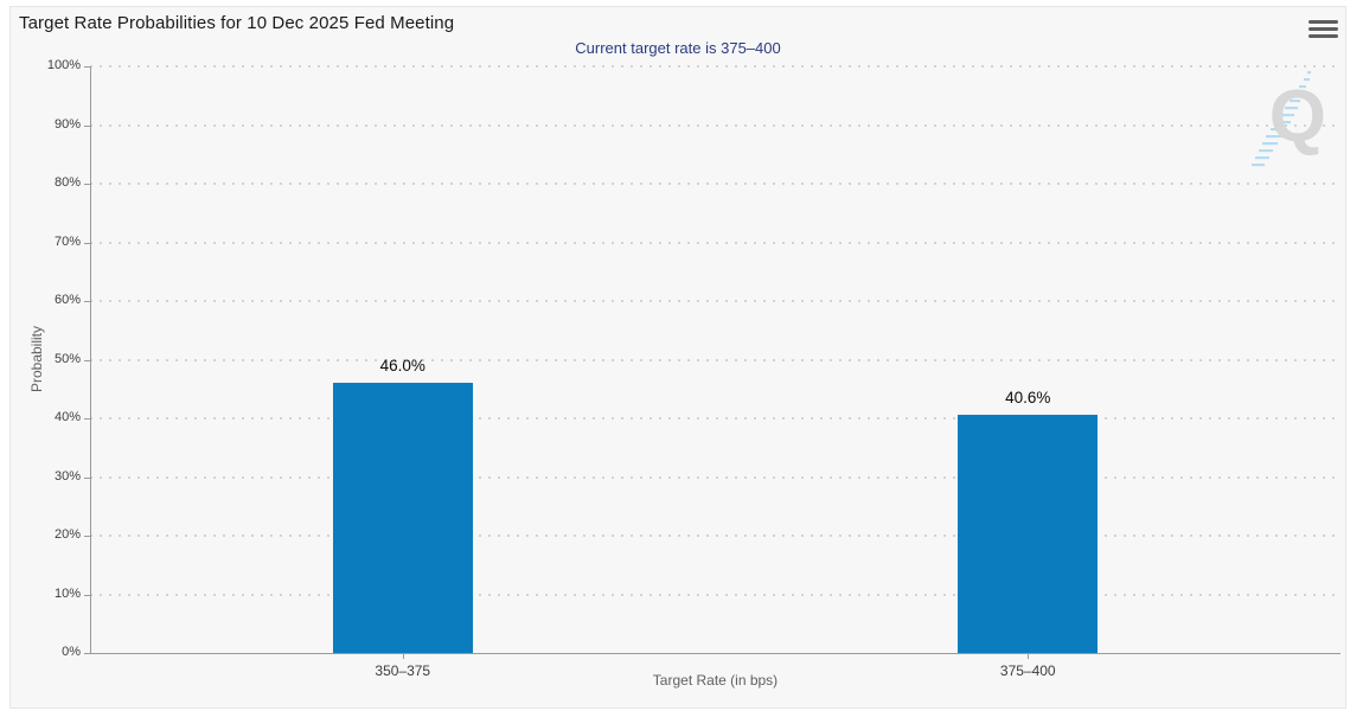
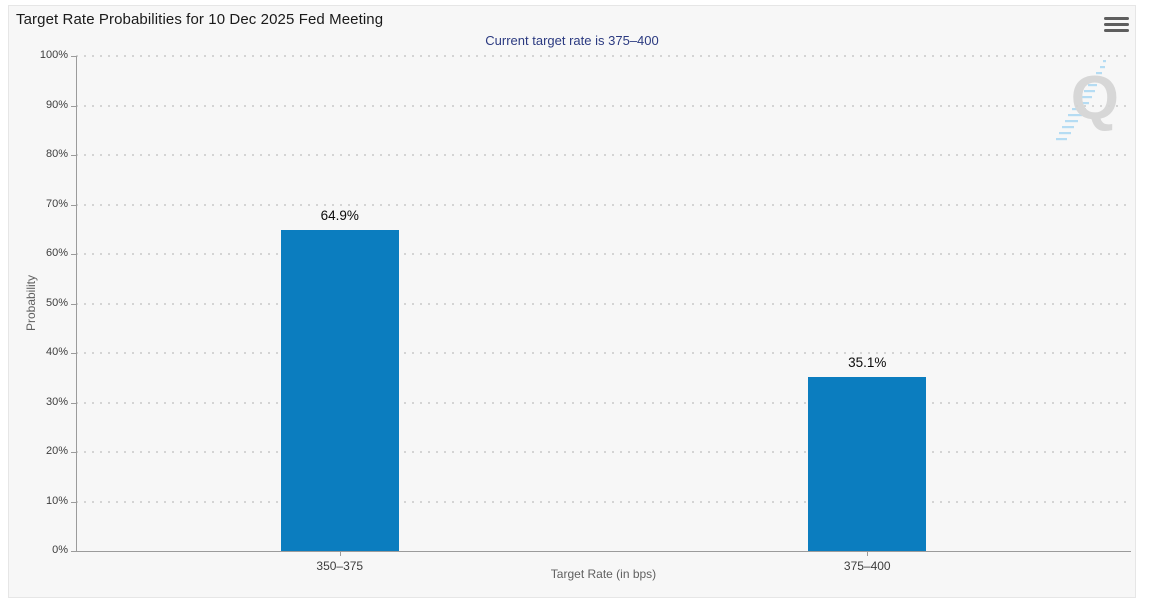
350–375: 46.0% -> 64.9%
375–400: 40.6% -> 35.1%
